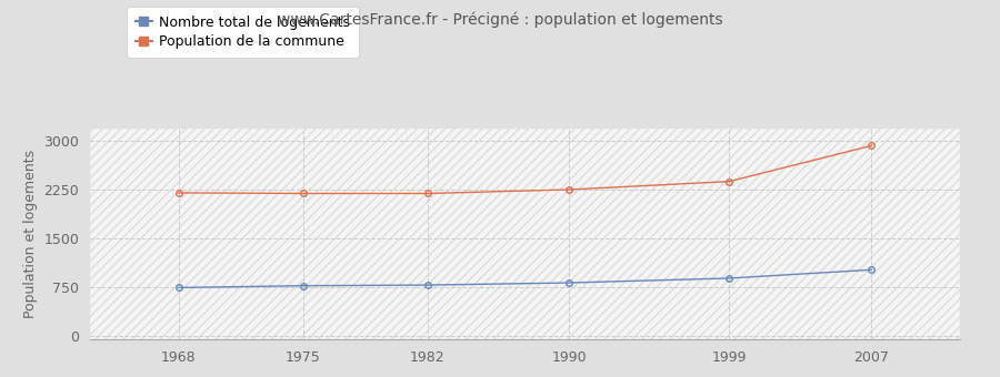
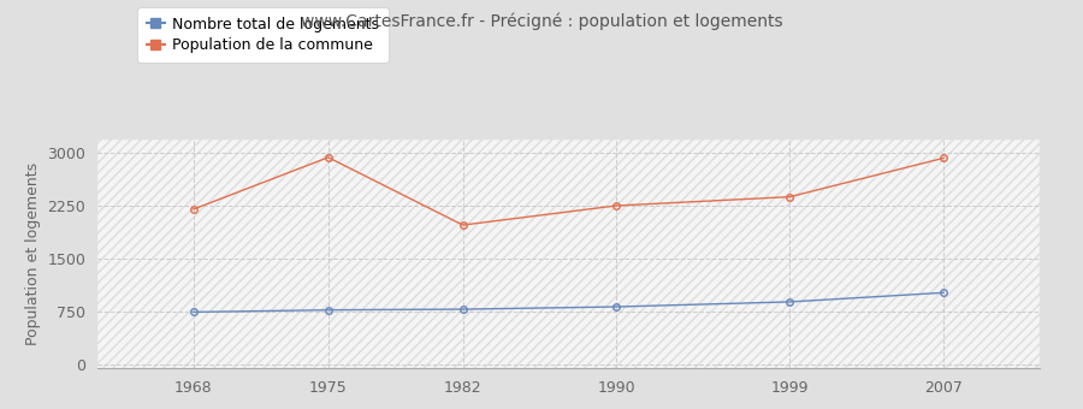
Population de la commune/1975: 2200 -> 2940
Population de la commune/1982: 2200 -> 1980
